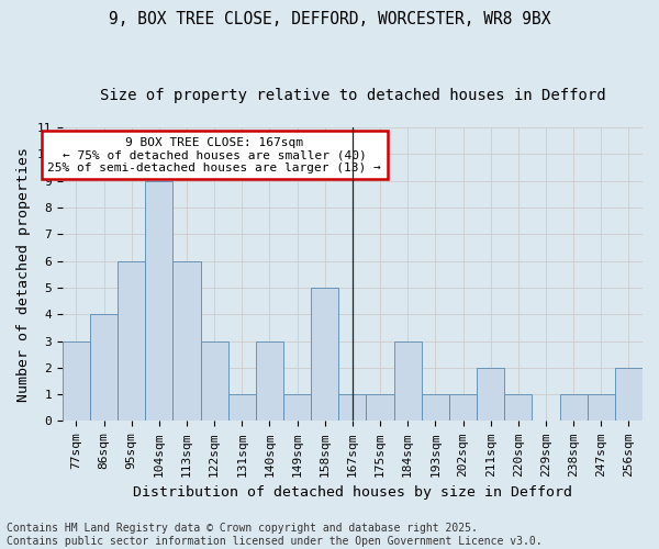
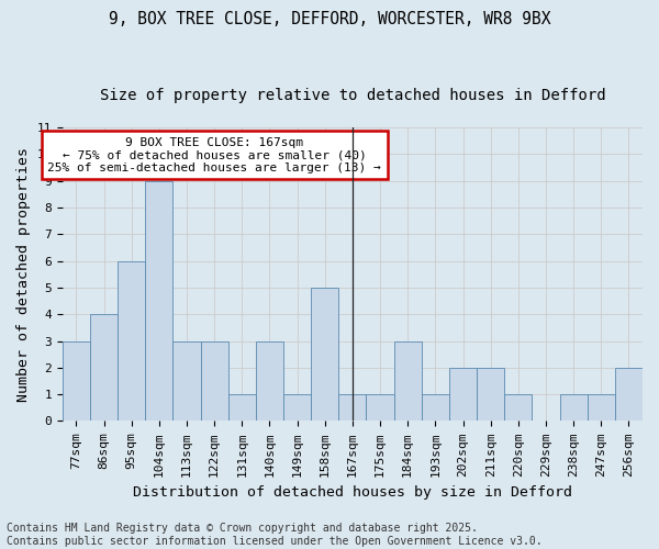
113sqm: 6 -> 3
202sqm: 1 -> 2
